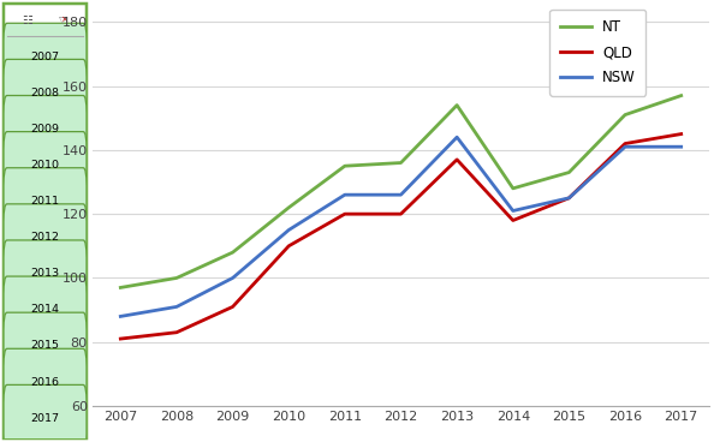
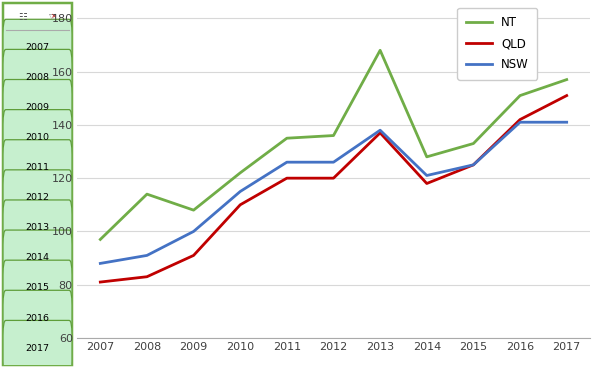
NT/2008: 100 -> 114
NT/2013: 154 -> 168
NSW/2013: 144 -> 138
QLD/2017: 145 -> 151
